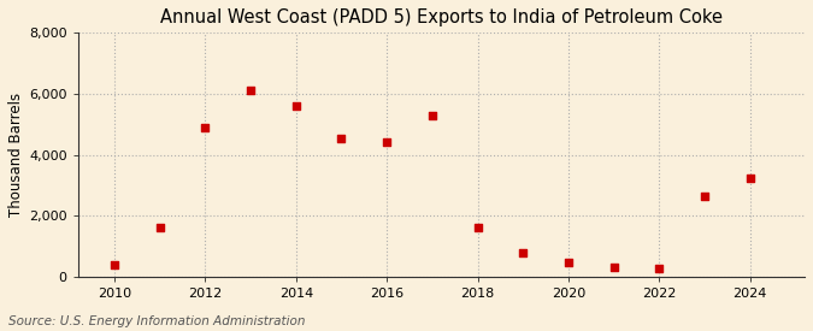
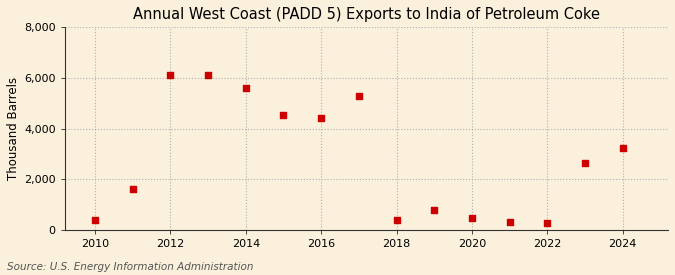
2012: 4,900 -> 6,100
2018: 1,600 -> 400
